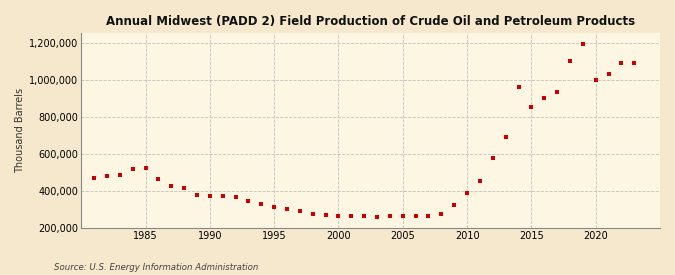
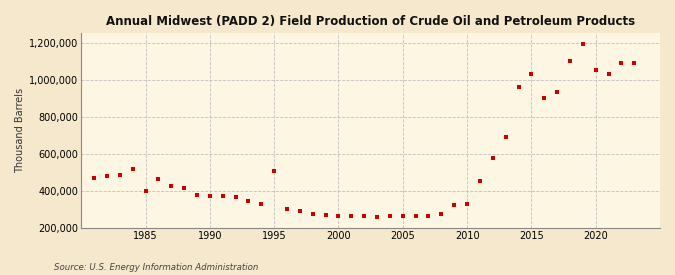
1985: 520,000 -> 400,000
1995: 320,000 -> 510,000
2010: 390,000 -> 330,000
2015: 850,000 -> 1,030,000
2020: 1,000,000 -> 1,050,000
